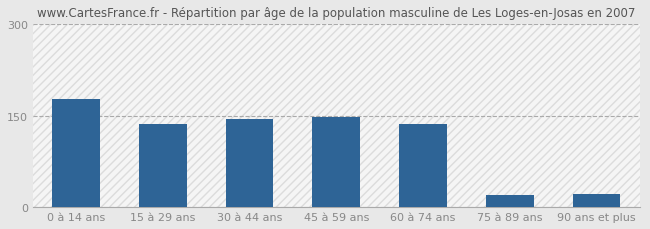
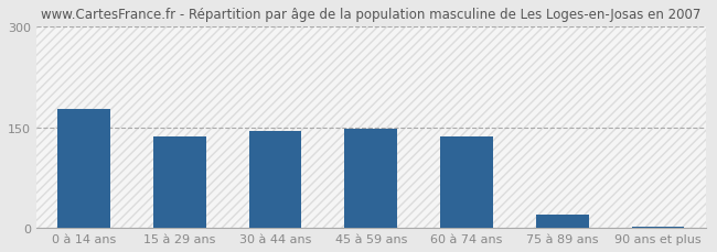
90 ans et plus: 22 -> 2
